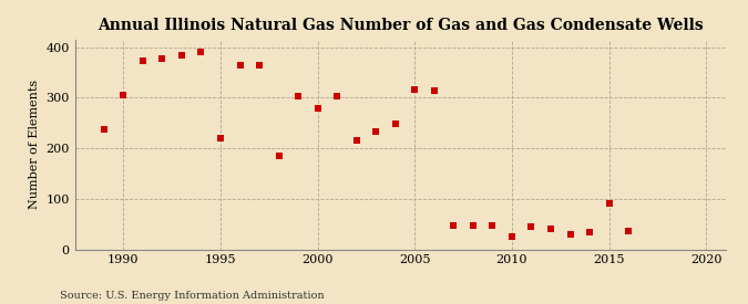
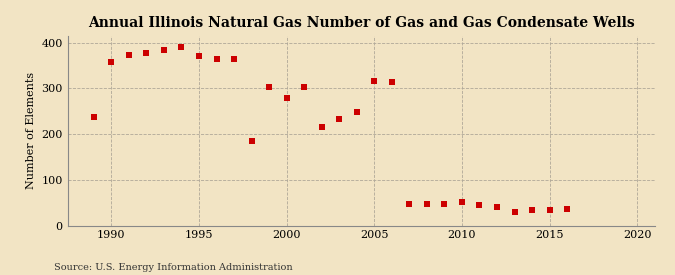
1990: 305 -> 357
1995: 220 -> 370
2010: 25 -> 52
2015: 90 -> 34
